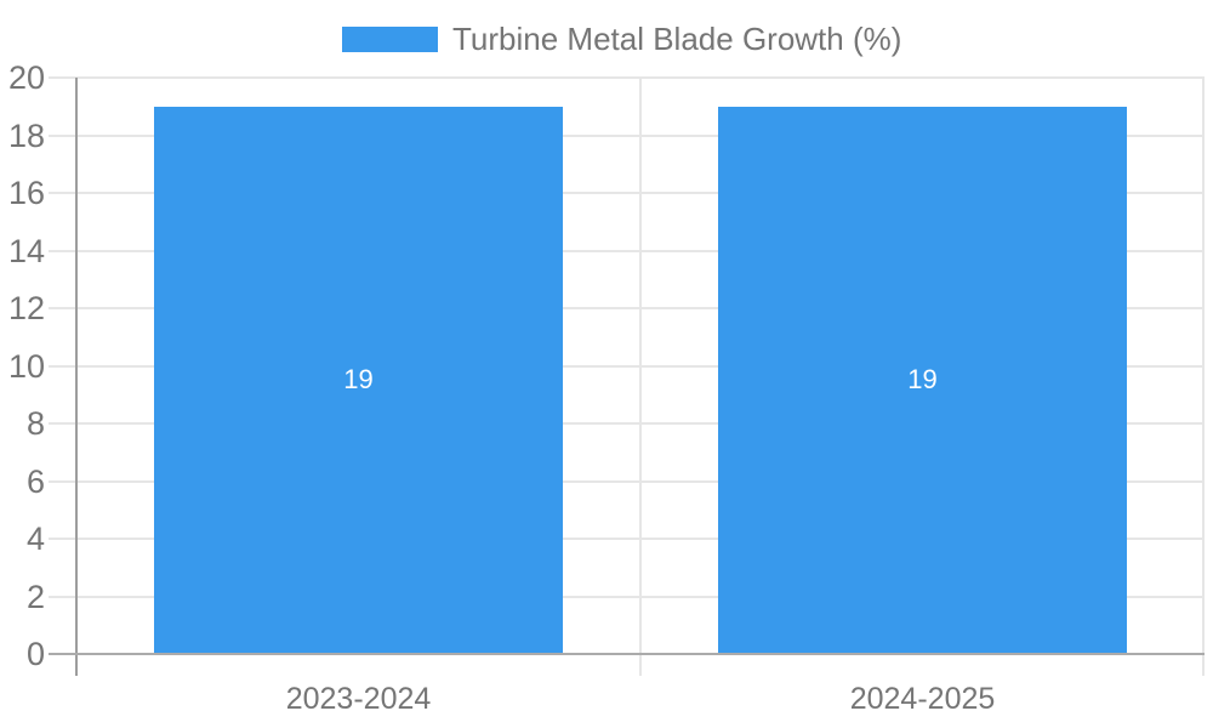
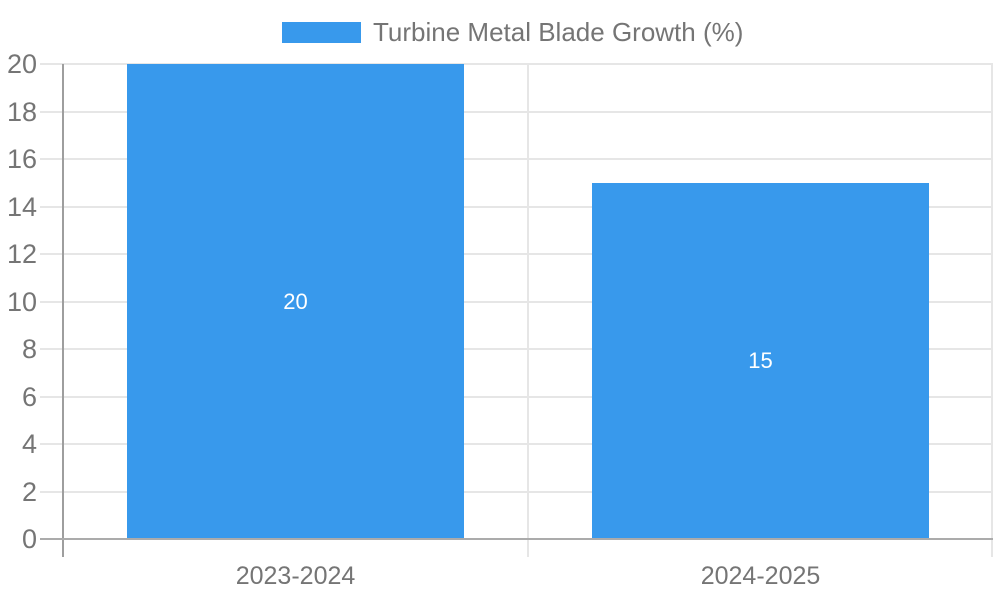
2023-2024: 19 -> 20
2024-2025: 19 -> 15
